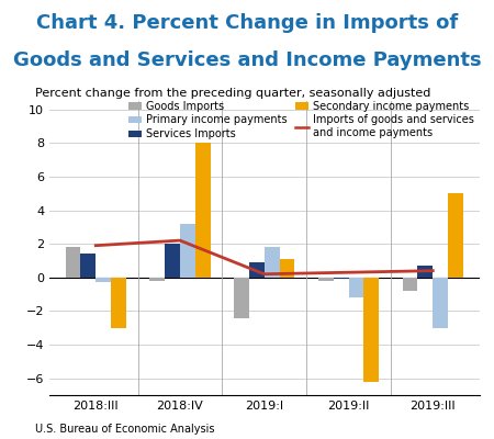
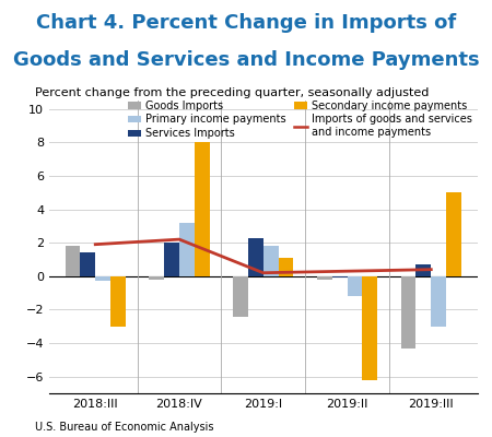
Services Imports/2019:I: 0.9 -> 2.3
Goods Imports/2019:III: -0.8 -> -4.3
